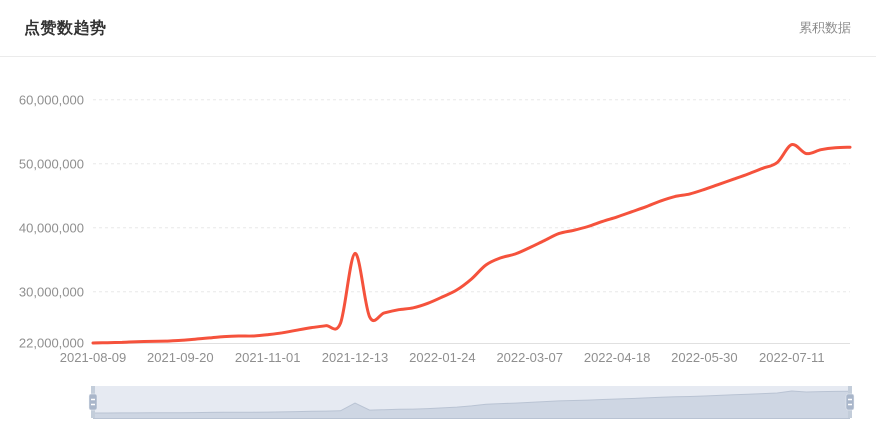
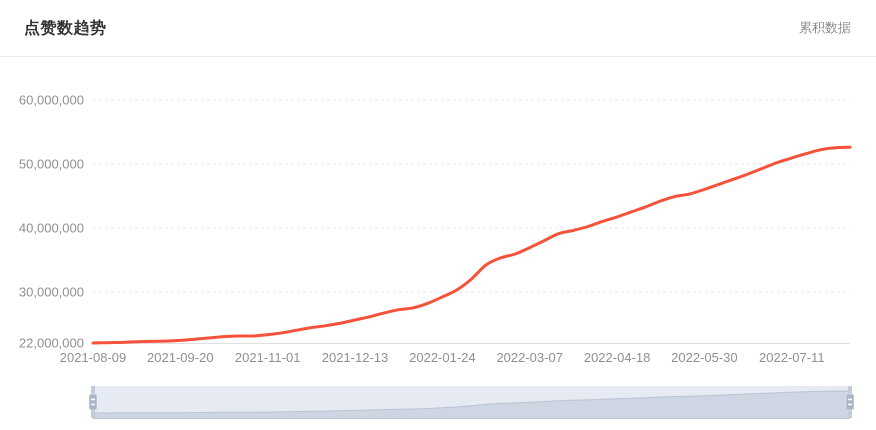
2021-12-13: 36000000 -> 26000000
2022-07-11: 53000000 -> 51000000
